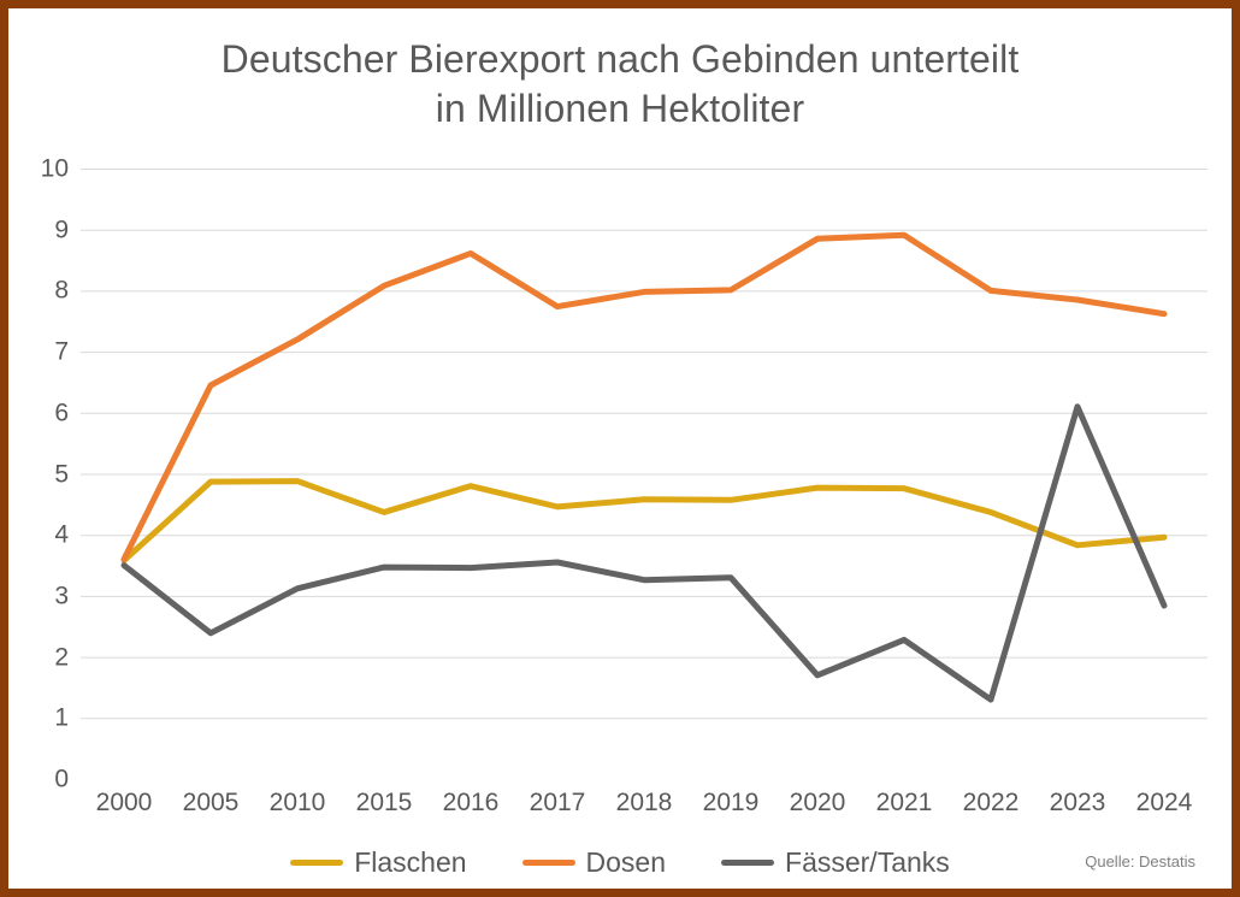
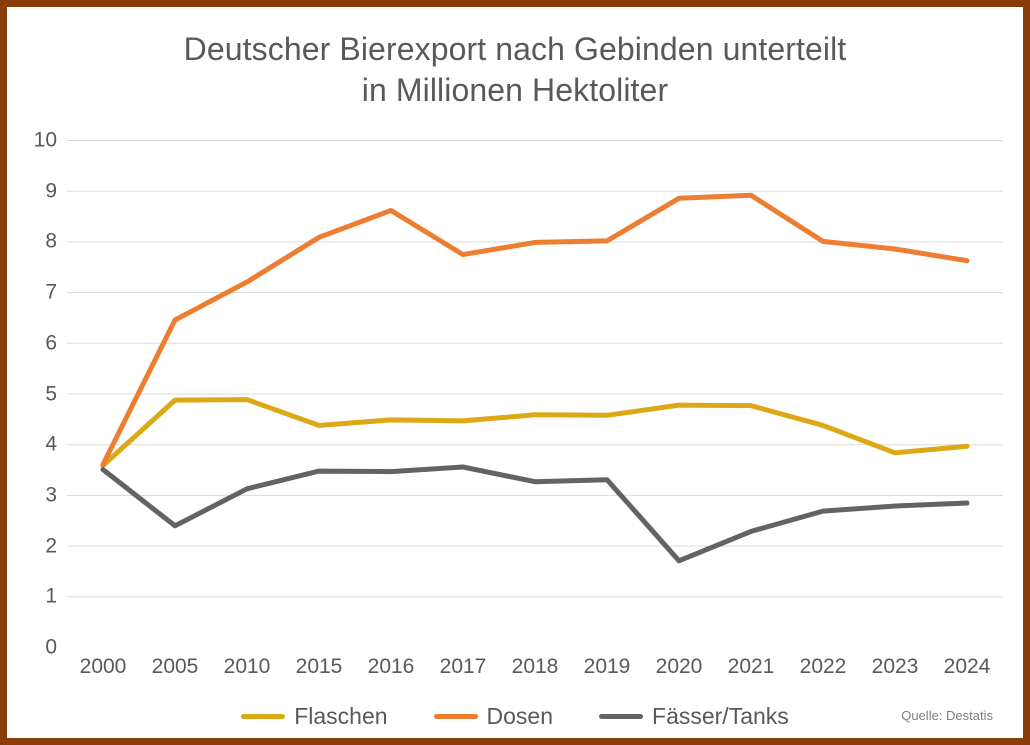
Flaschen/2016: 4.8 -> 4.5
Fässer/Tanks/2022: 1.3 -> 2.7
Fässer/Tanks/2023: 6.1 -> 2.8
